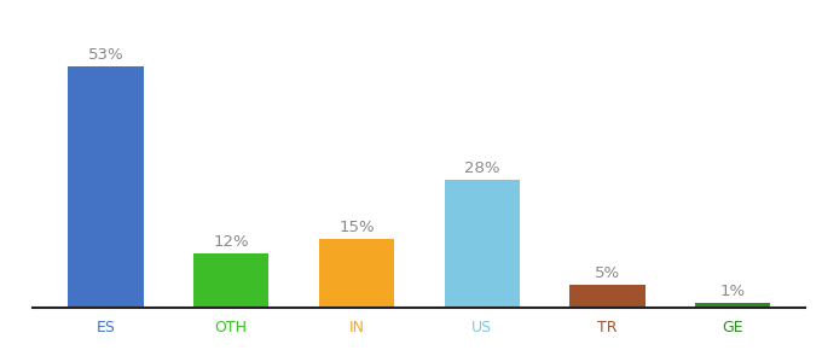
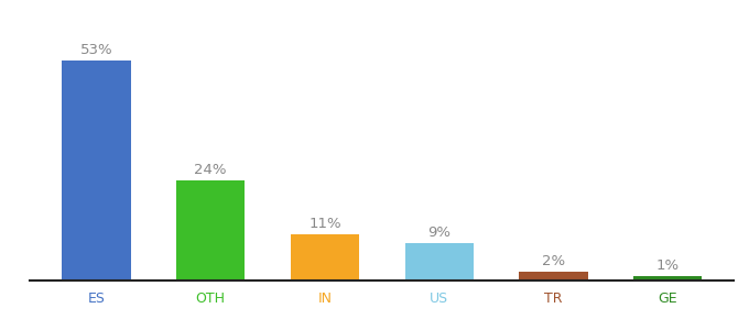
OTH: 12% -> 24%
IN: 15% -> 11%
US: 28% -> 9%
TR: 5% -> 2%
